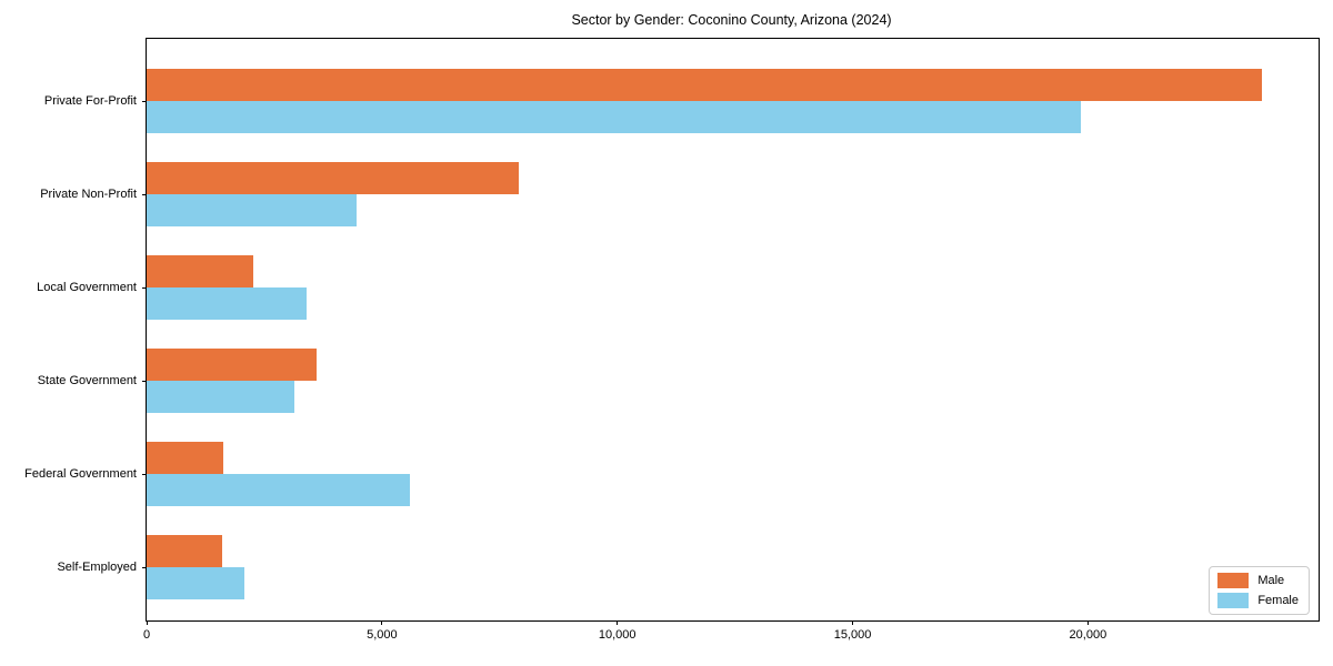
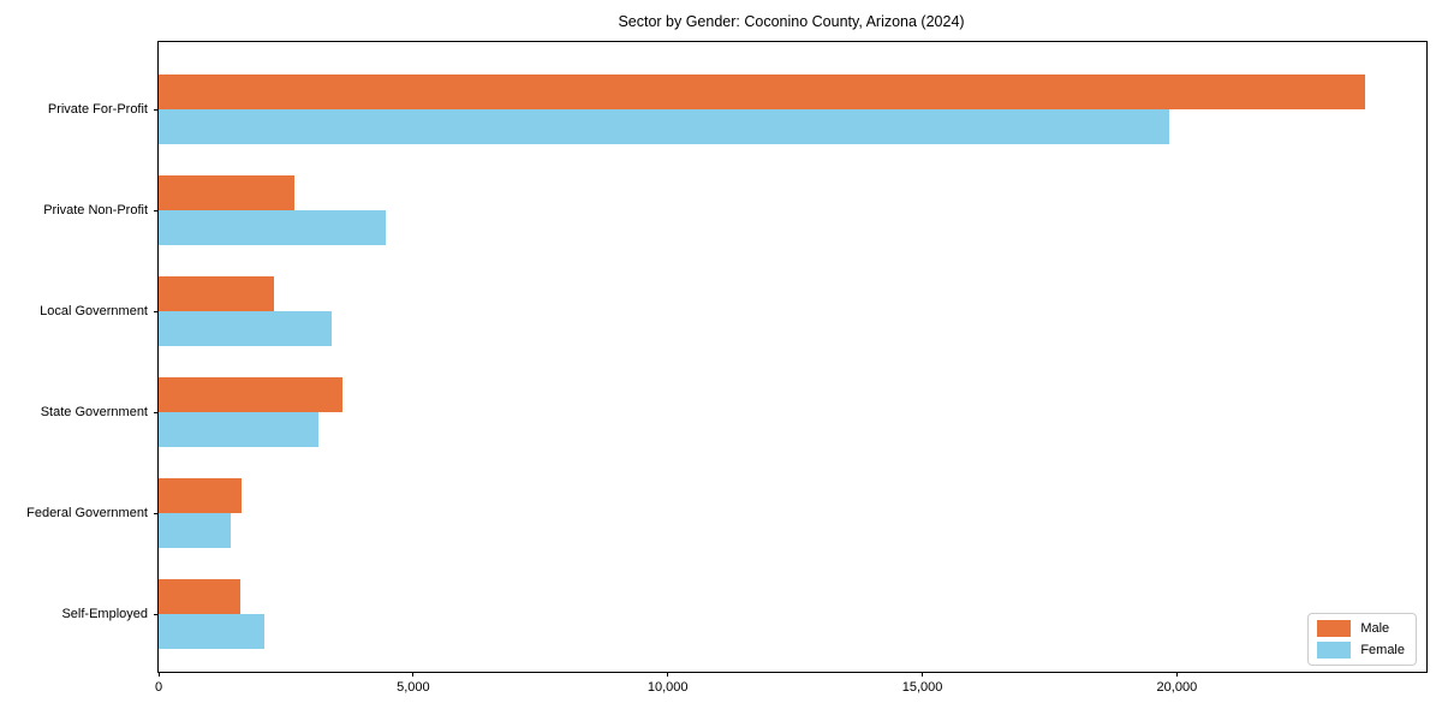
Male/Private Non-Profit: 7900 -> 2700
Female/Federal Government: 5600 -> 1400
